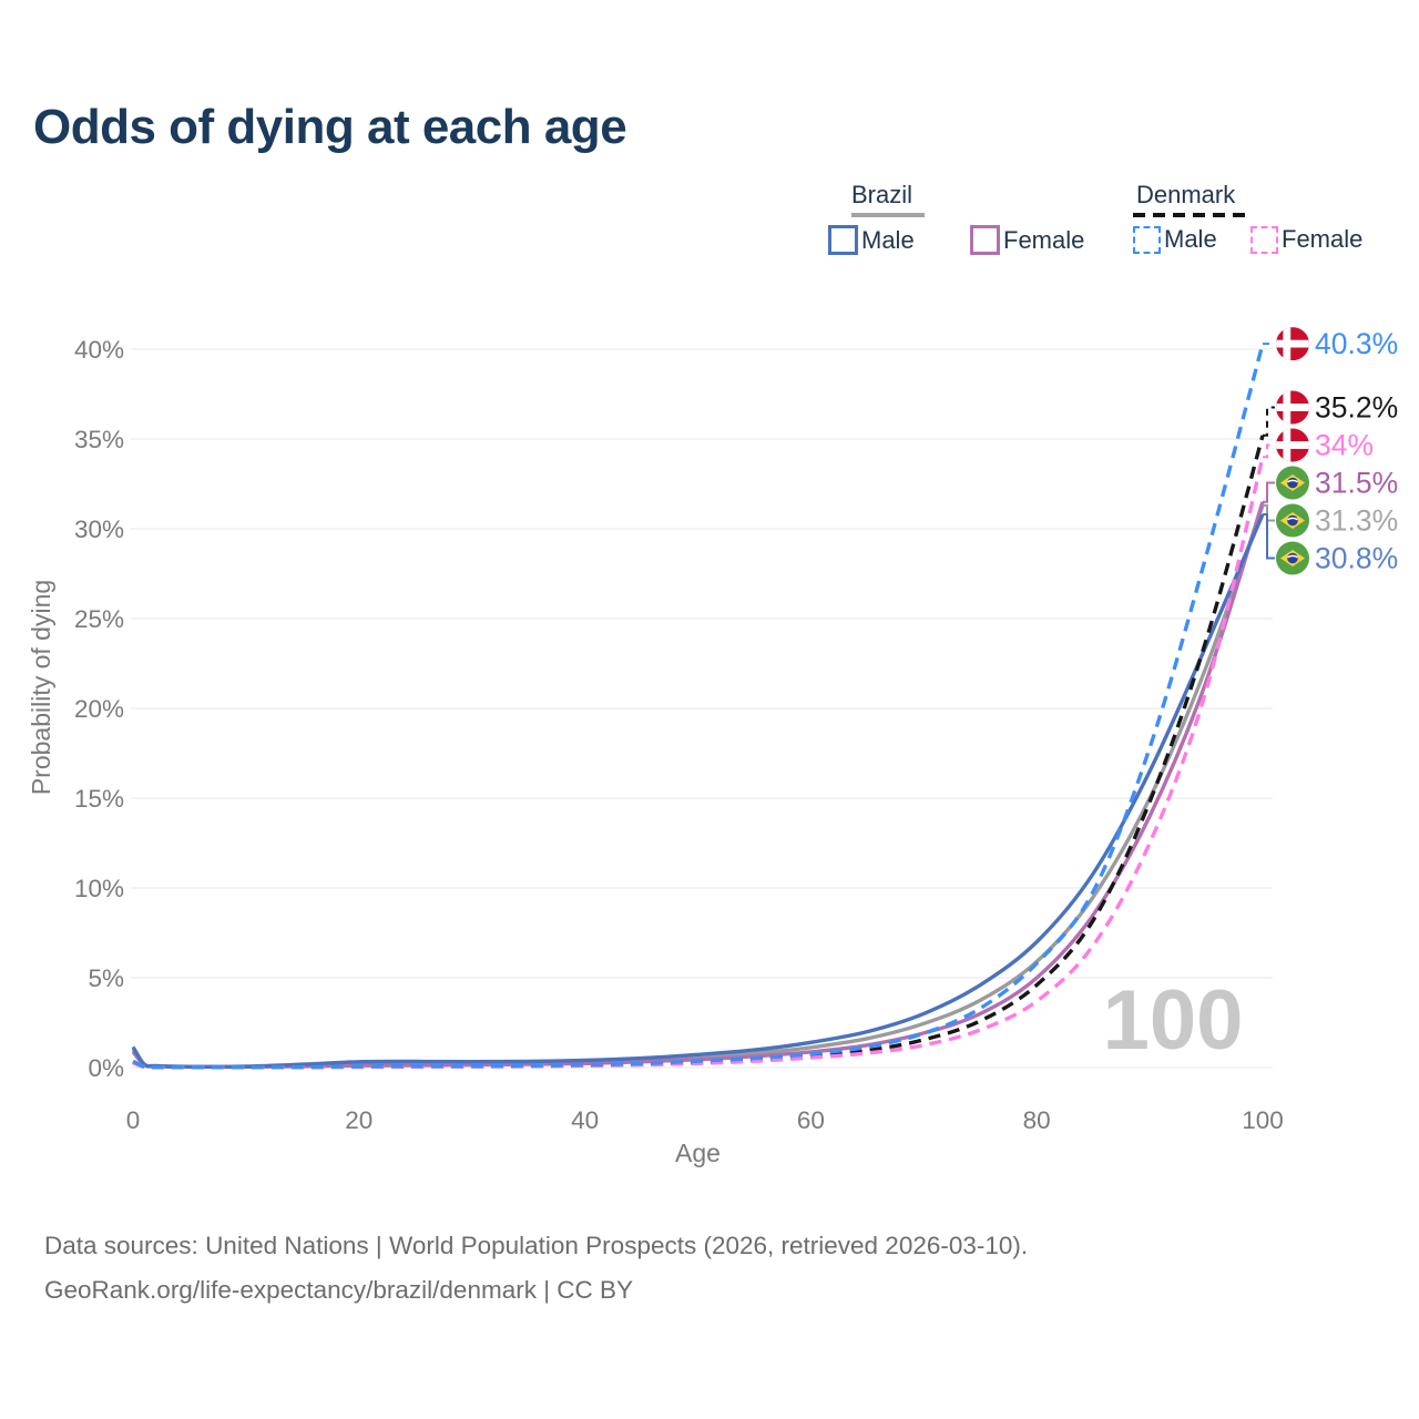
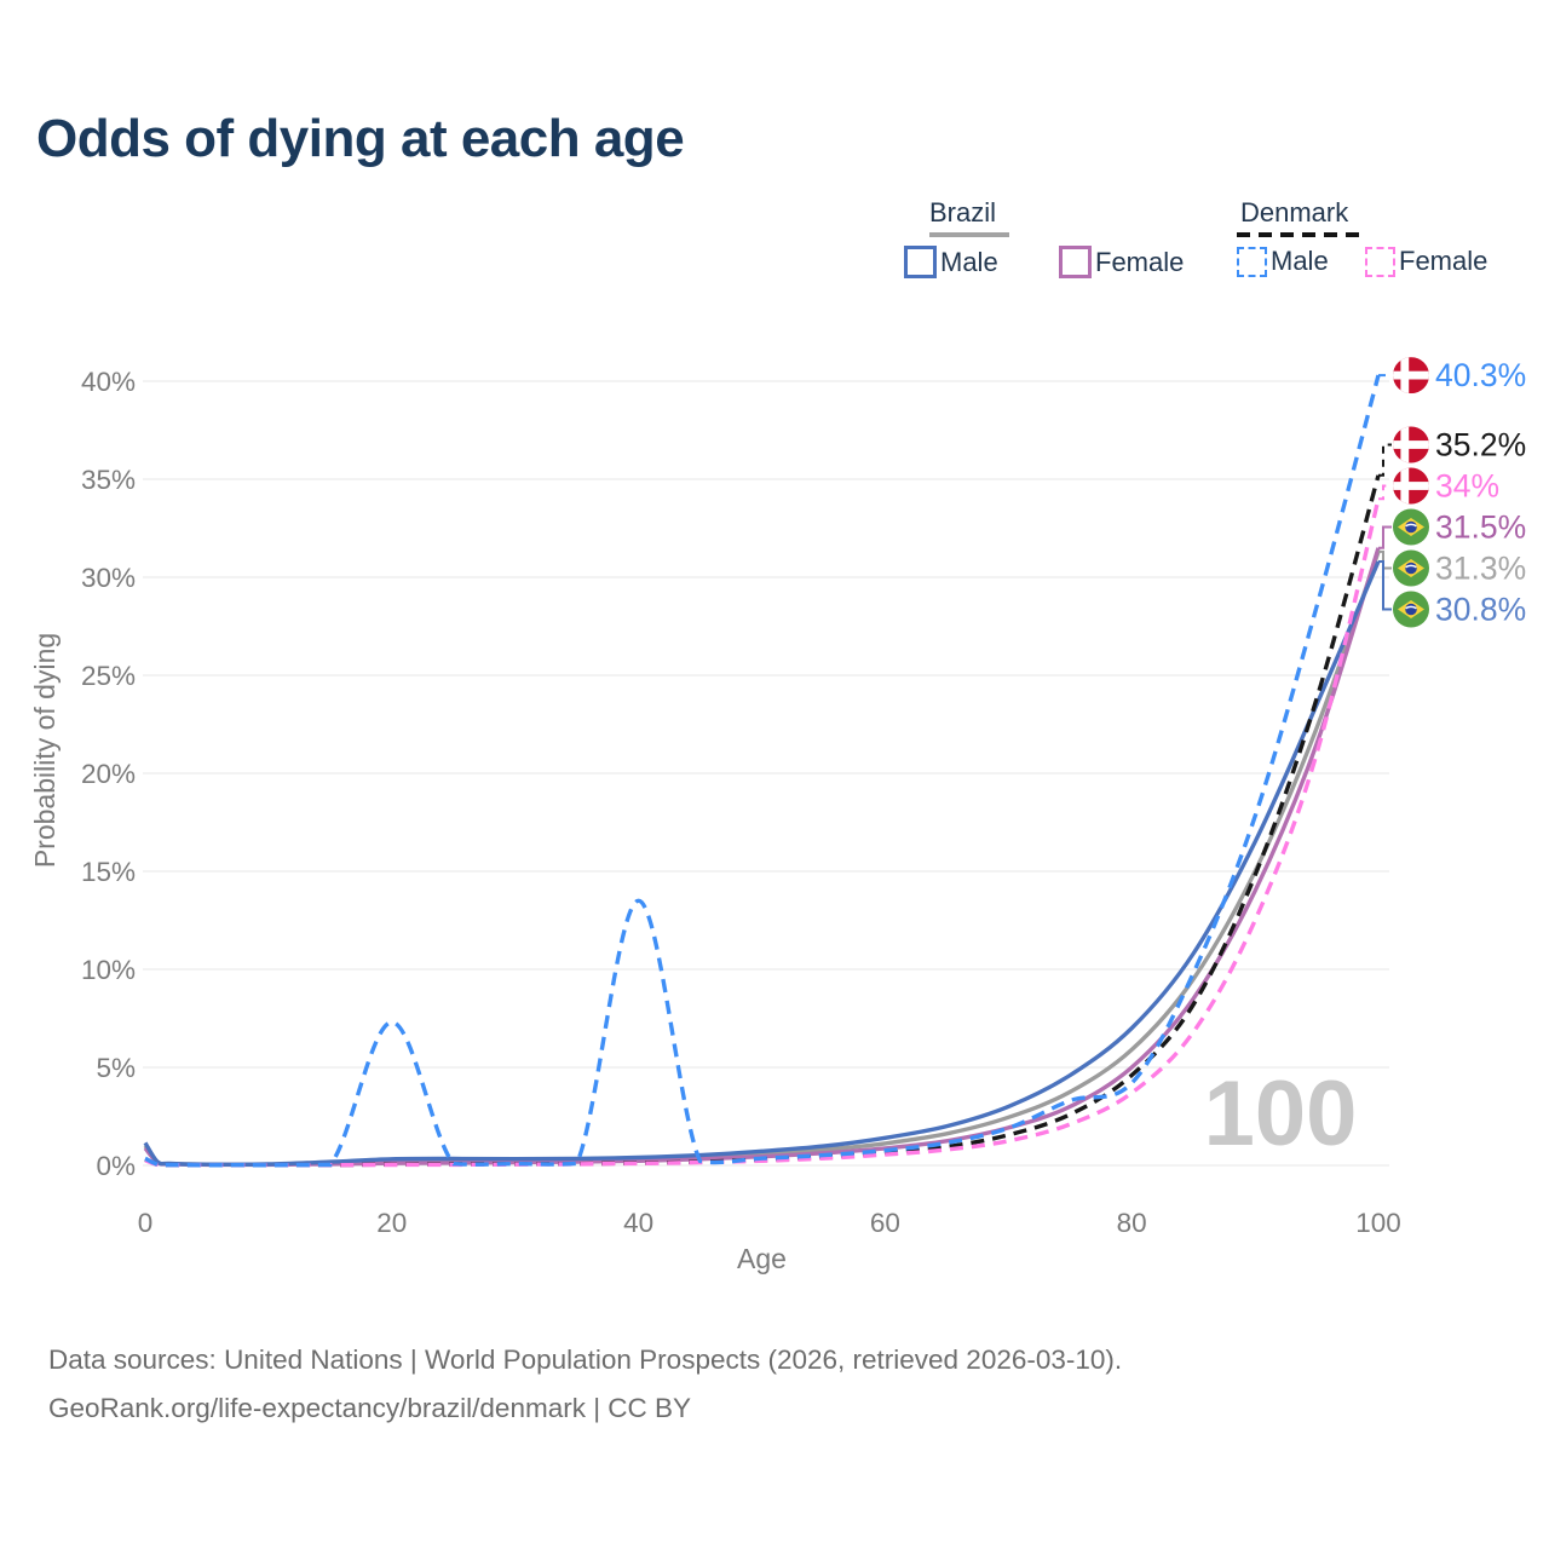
Denmark Male/20: 0.1% -> 7.3%
Denmark Male/40: 0.1% -> 13.5%
Denmark Male/80: 5.8% -> 4.2%
